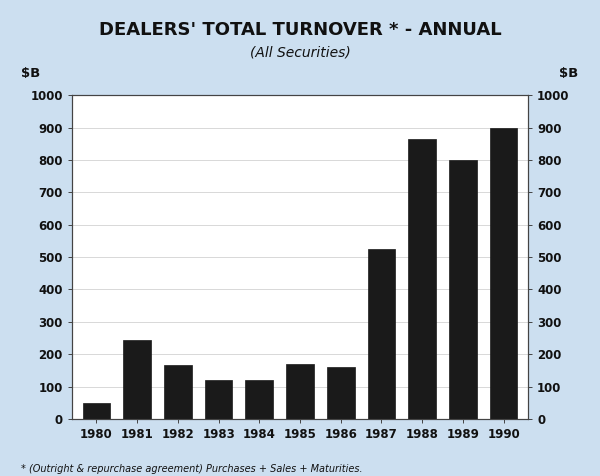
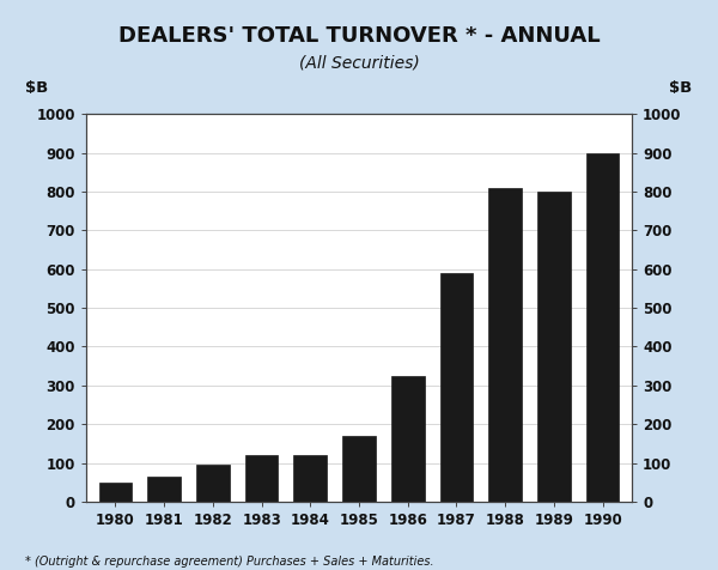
1981: 245 -> 65
1982: 165 -> 95
1986: 160 -> 325
1987: 525 -> 590
1988: 865 -> 810
